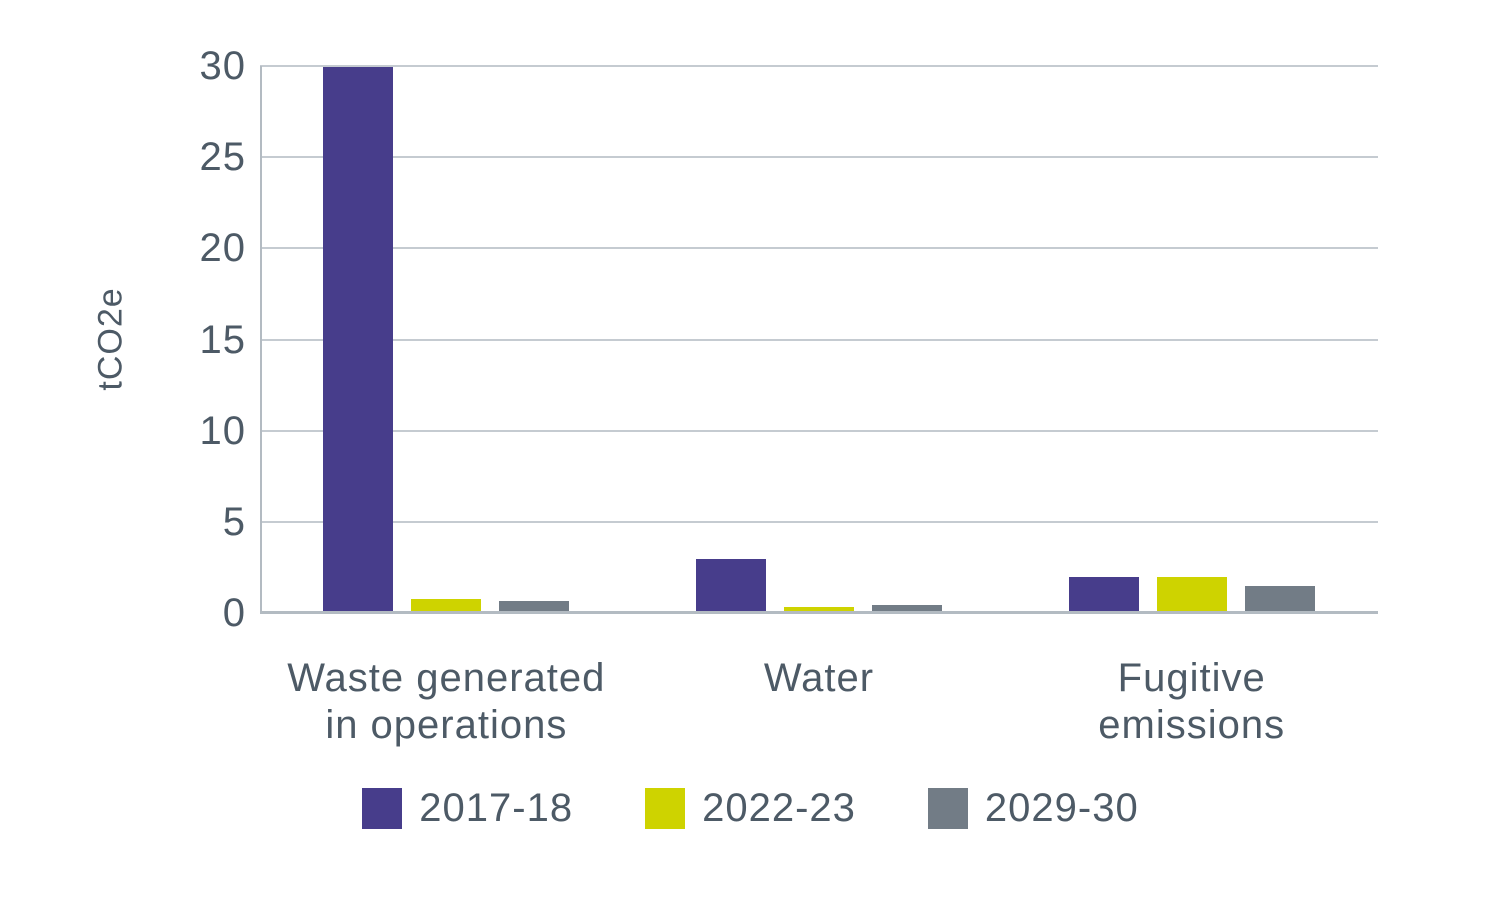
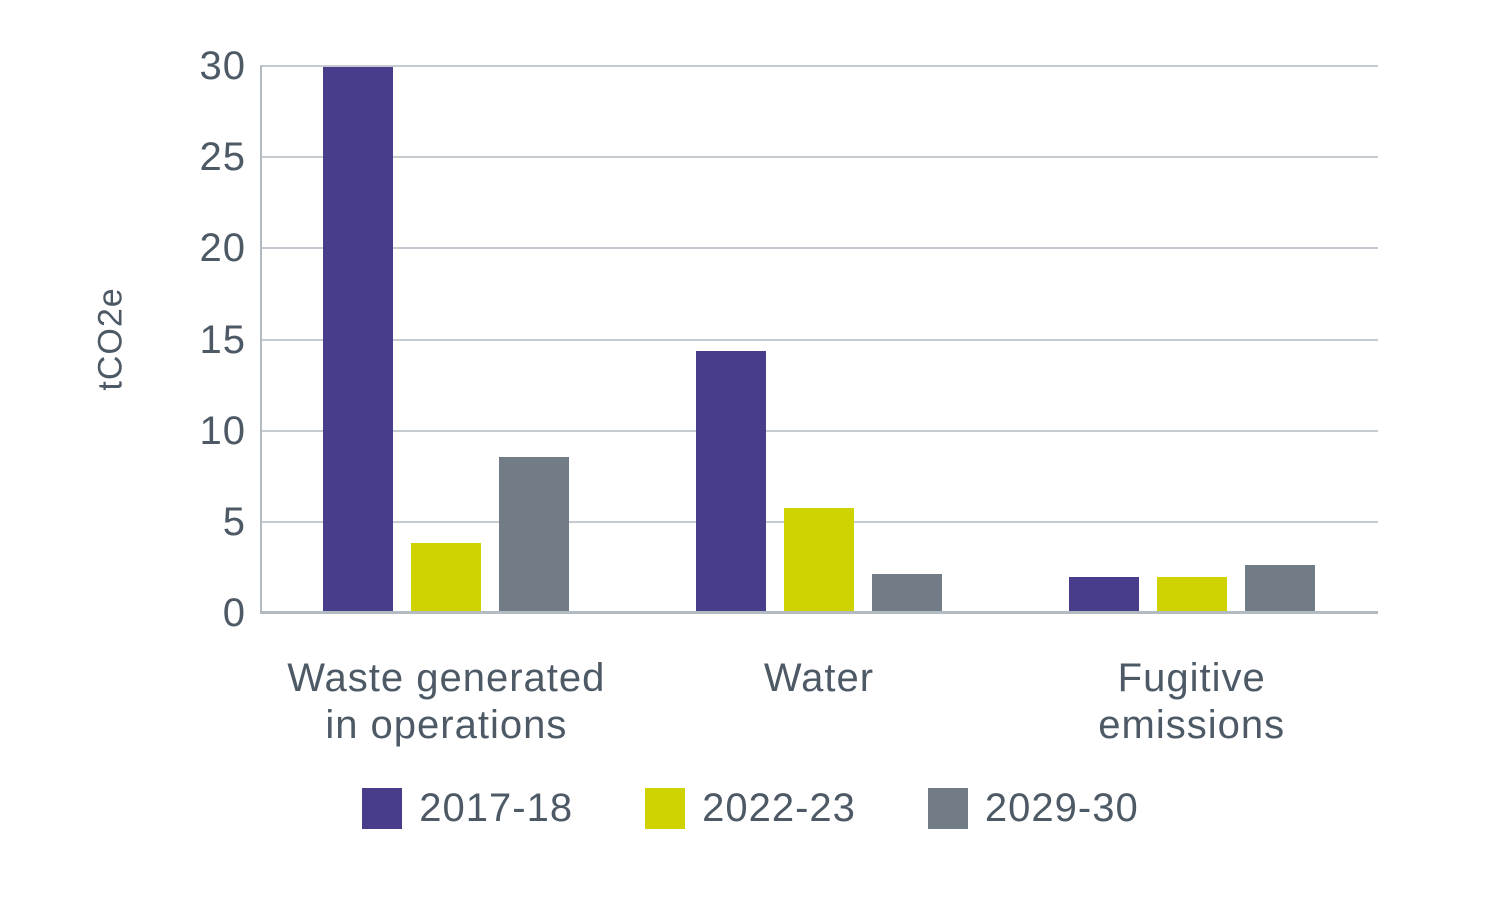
2022-23/Waste generated in operations: 0.7 -> 3.8
2029-30/Waste generated in operations: 0.6 -> 8.5
2017-18/Water: 2.9 -> 14.3
2022-23/Water: 0.3 -> 5.7
2029-30/Water: 0.4 -> 2.1
2029-30/Fugitive emissions: 1.4 -> 2.6
